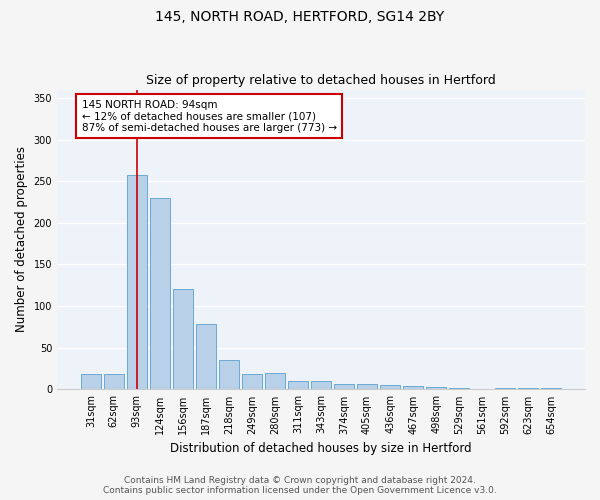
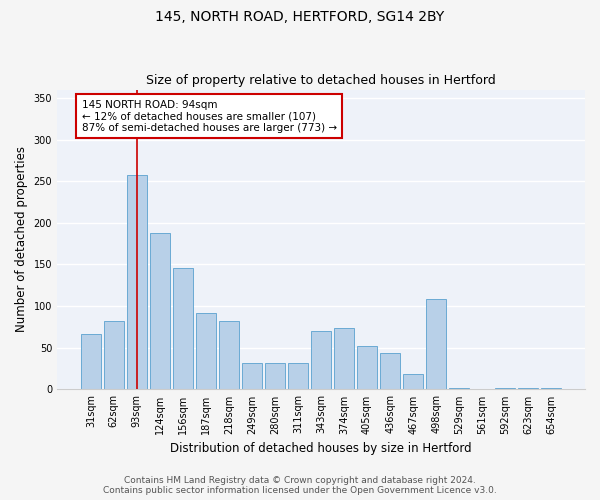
31sqm: 18 -> 66
62sqm: 18 -> 82
124sqm: 230 -> 188
156sqm: 120 -> 146
187sqm: 79 -> 92
218sqm: 35 -> 82
249sqm: 18 -> 32
280sqm: 20 -> 32
311sqm: 10 -> 32
343sqm: 10 -> 70
374sqm: 7 -> 74
405sqm: 7 -> 52
436sqm: 5 -> 44
467sqm: 4 -> 18
498sqm: 3 -> 108
